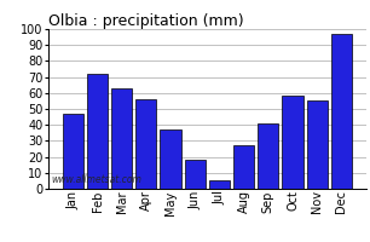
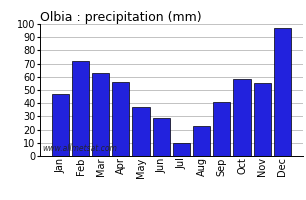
Jun: 18 -> 29
Jul: 5 -> 10
Aug: 27 -> 23
